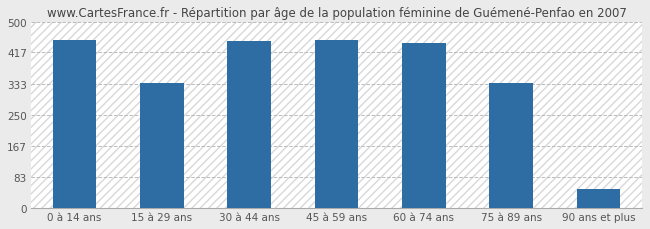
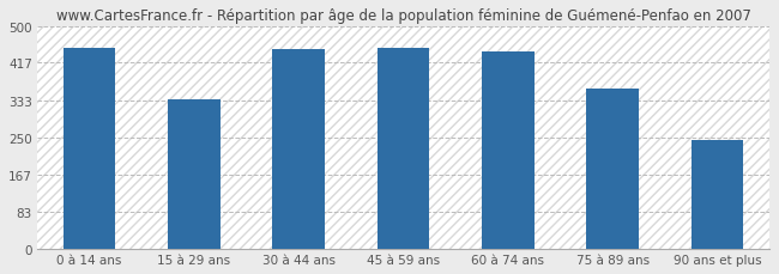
75 à 89 ans: 335 -> 360
90 ans et plus: 52 -> 245
